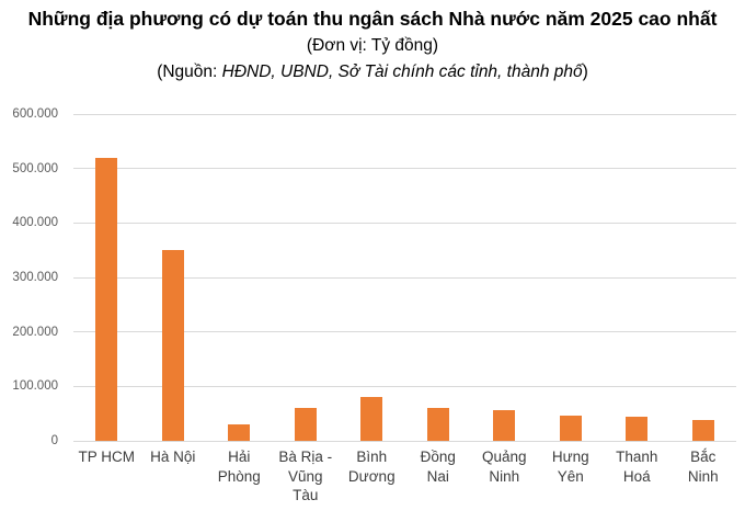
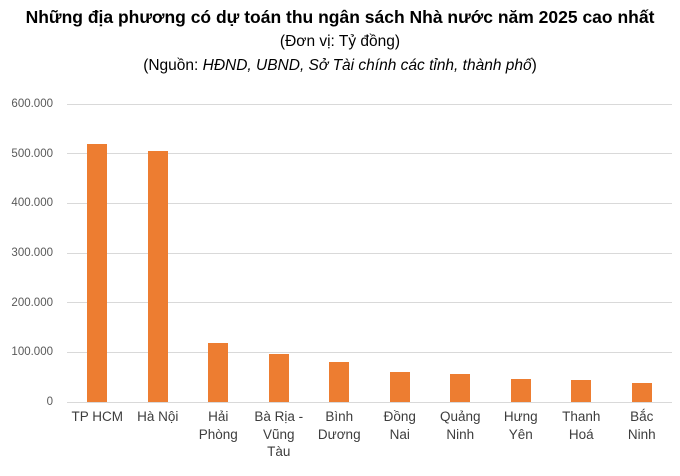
Hà Nội: 350000 -> 500000
Hải Phòng: 30000 -> 120000
Bà Rịa - Vũng Tàu: 60000 -> 100000
